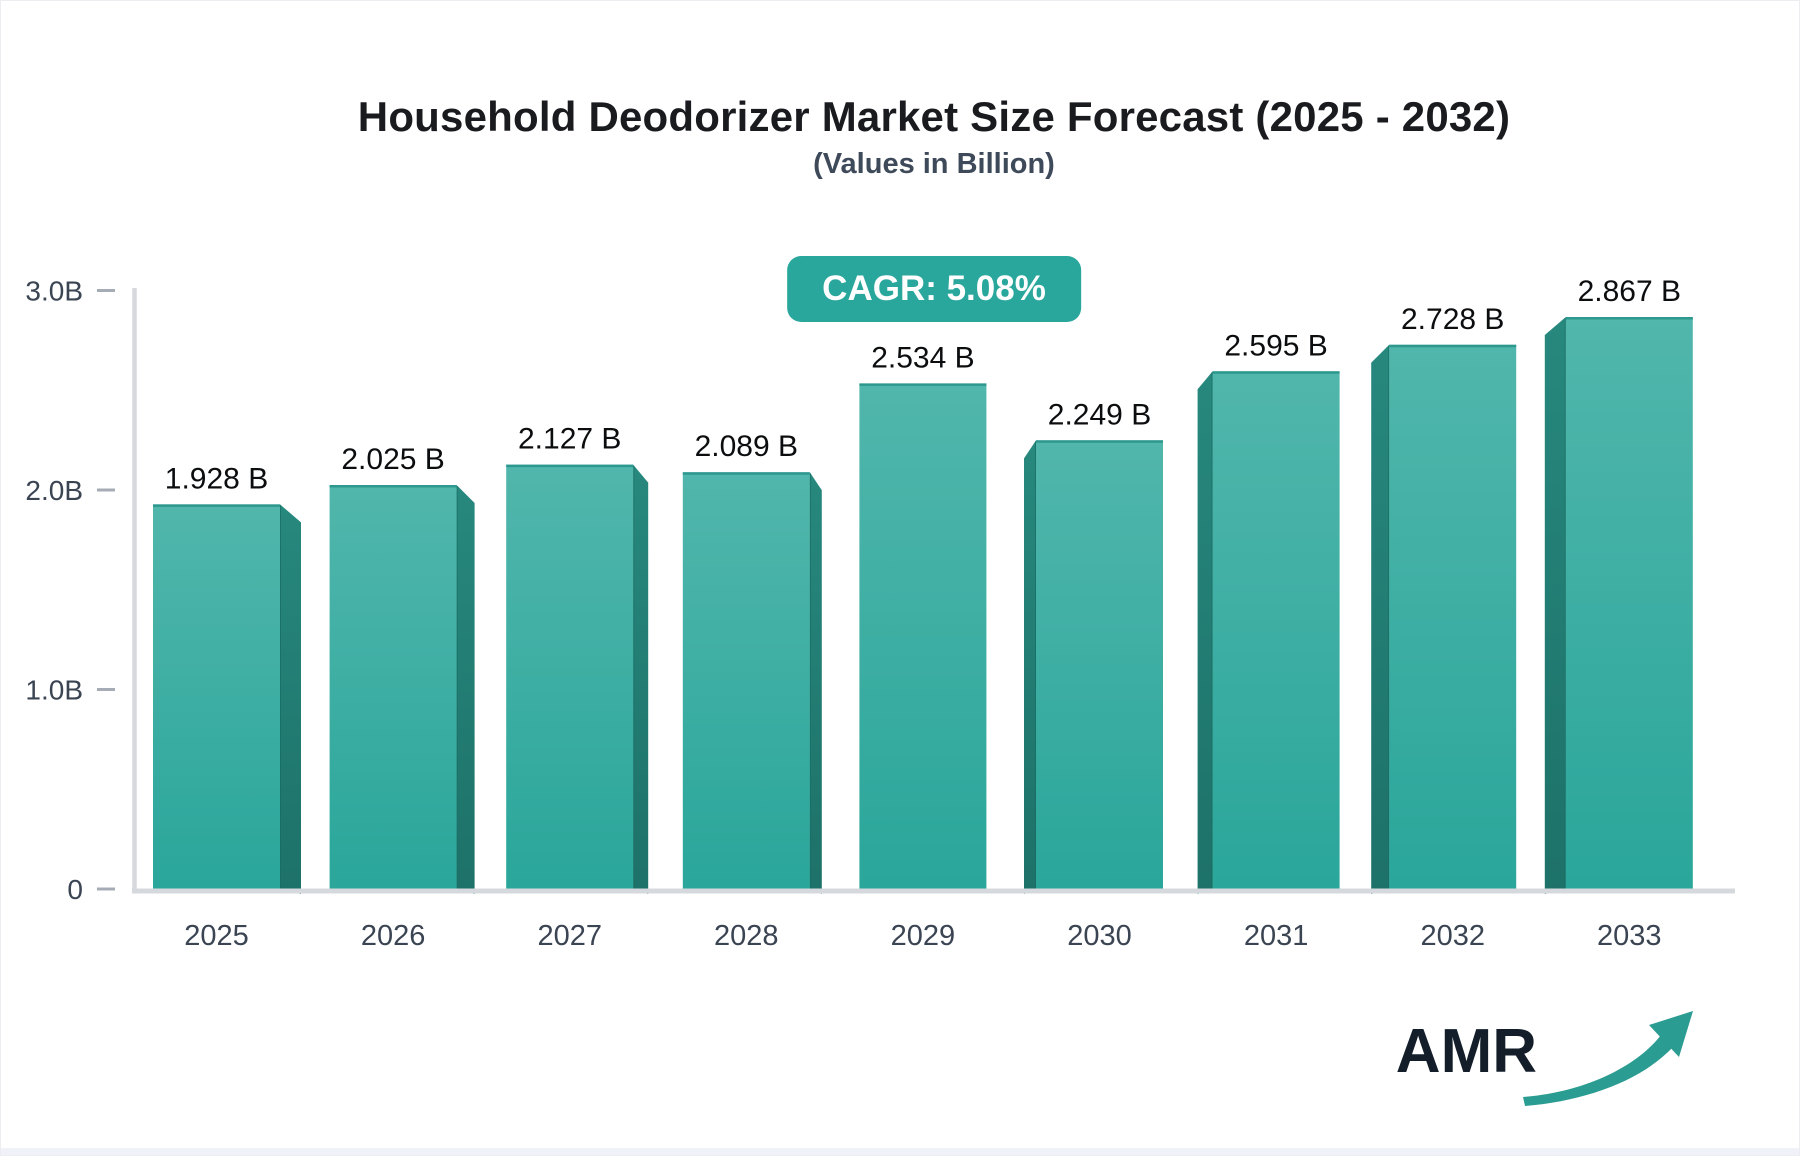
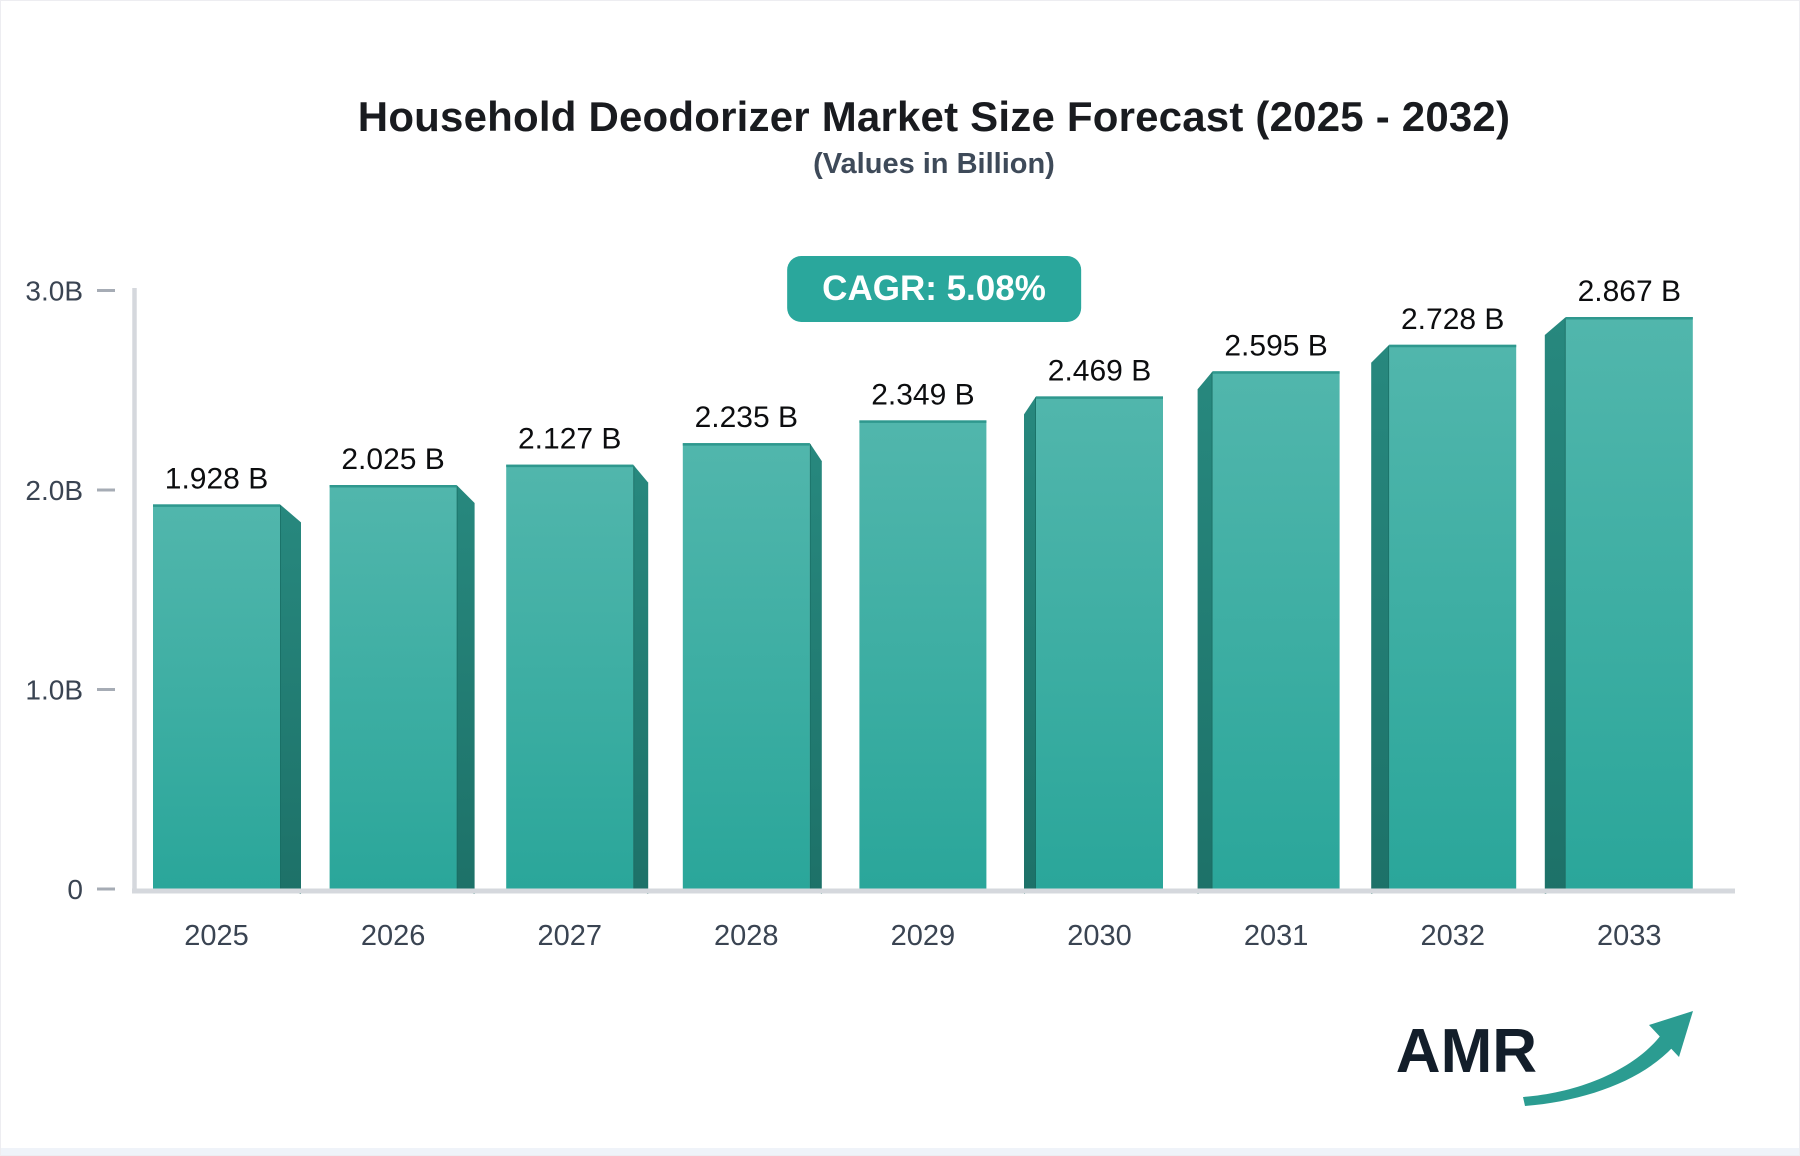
2028: 2.089 -> 2.235
2029: 2.534 -> 2.349
2030: 2.249 -> 2.469
